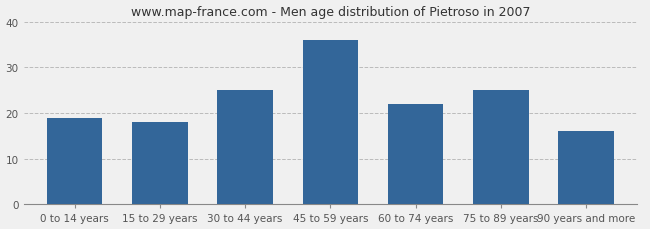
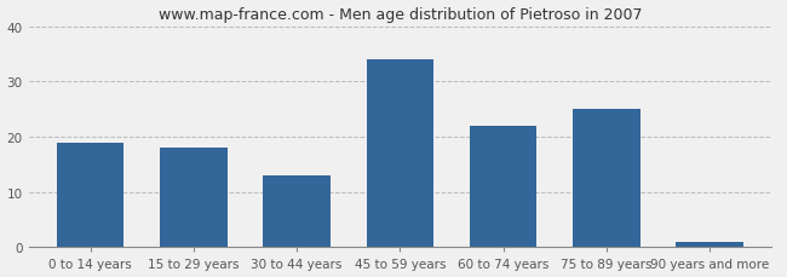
30 to 44 years: 25 -> 13
45 to 59 years: 36 -> 34
90 years and more: 16 -> 1
